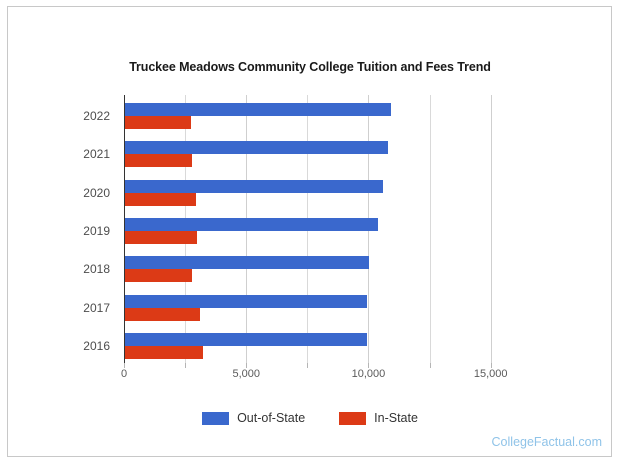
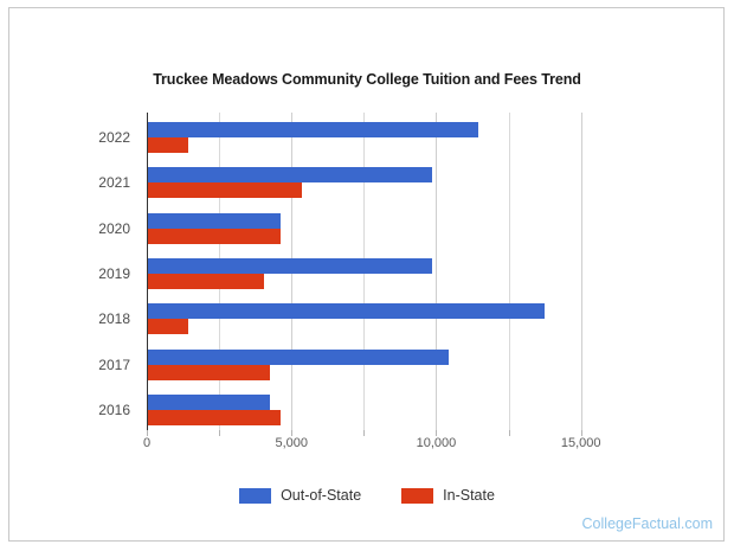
Out-of-State/2022: 10900 -> 11400
In-State/2022: 2700 -> 1400
Out-of-State/2021: 10800 -> 9800
In-State/2021: 2800 -> 5300
Out-of-State/2020: 10600 -> 4600
In-State/2020: 2900 -> 4600
Out-of-State/2019: 10400 -> 9800
In-State/2019: 3000 -> 4000
Out-of-State/2018: 10000 -> 13700
In-State/2018: 2800 -> 1400
Out-of-State/2017: 9900 -> 10400
In-State/2017: 3000 -> 4200
Out-of-State/2016: 9900 -> 4200
In-State/2016: 3200 -> 4600
